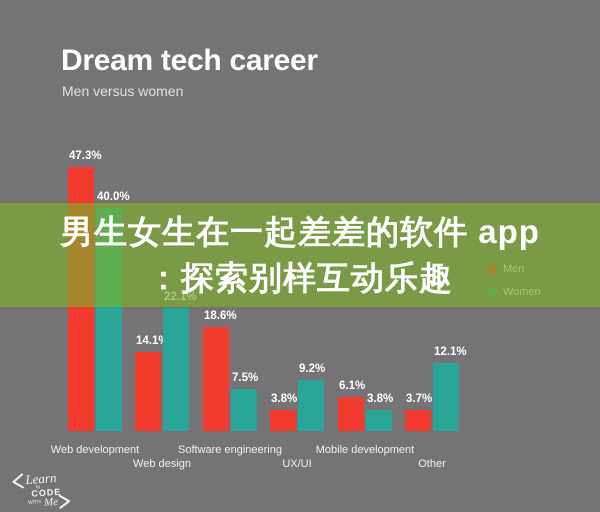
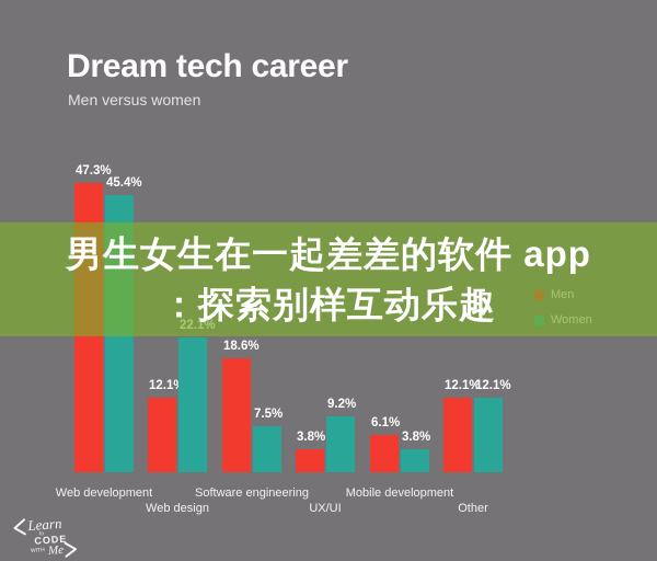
Women/Web development: 40.0% -> 45.4%
Men/Web design: 14.1% -> 12.1%
Men/Other: 3.7% -> 12.1%
